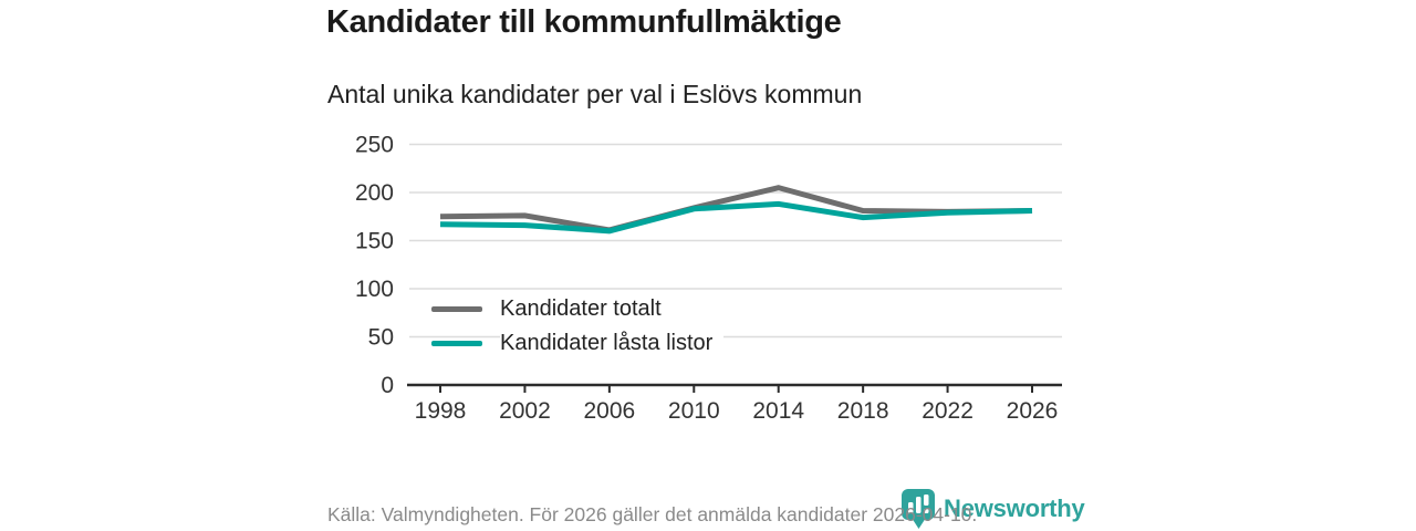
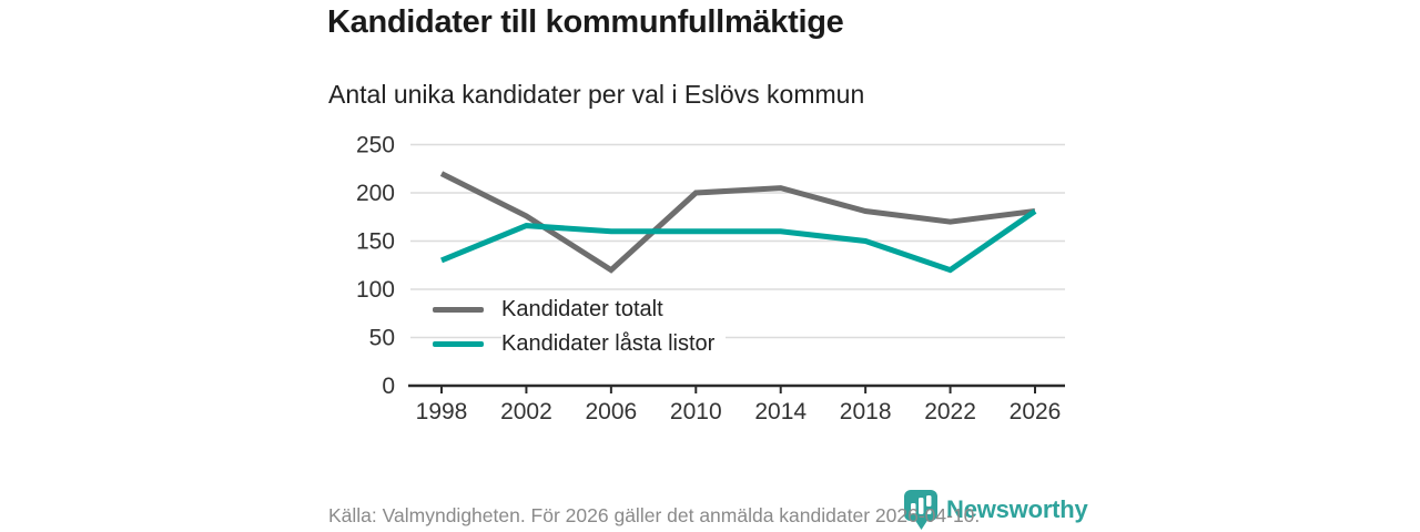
Kandidater totalt/1998: 180 -> 220
Kandidater låsta listor/1998: 170 -> 130
Kandidater totalt/2006: 160 -> 120
Kandidater totalt/2010: 180 -> 200
Kandidater låsta listor/2010: 180 -> 160
Kandidater låsta listor/2014: 190 -> 160
Kandidater låsta listor/2018: 170 -> 150
Kandidater totalt/2022: 180 -> 170
Kandidater låsta listor/2022: 180 -> 120
